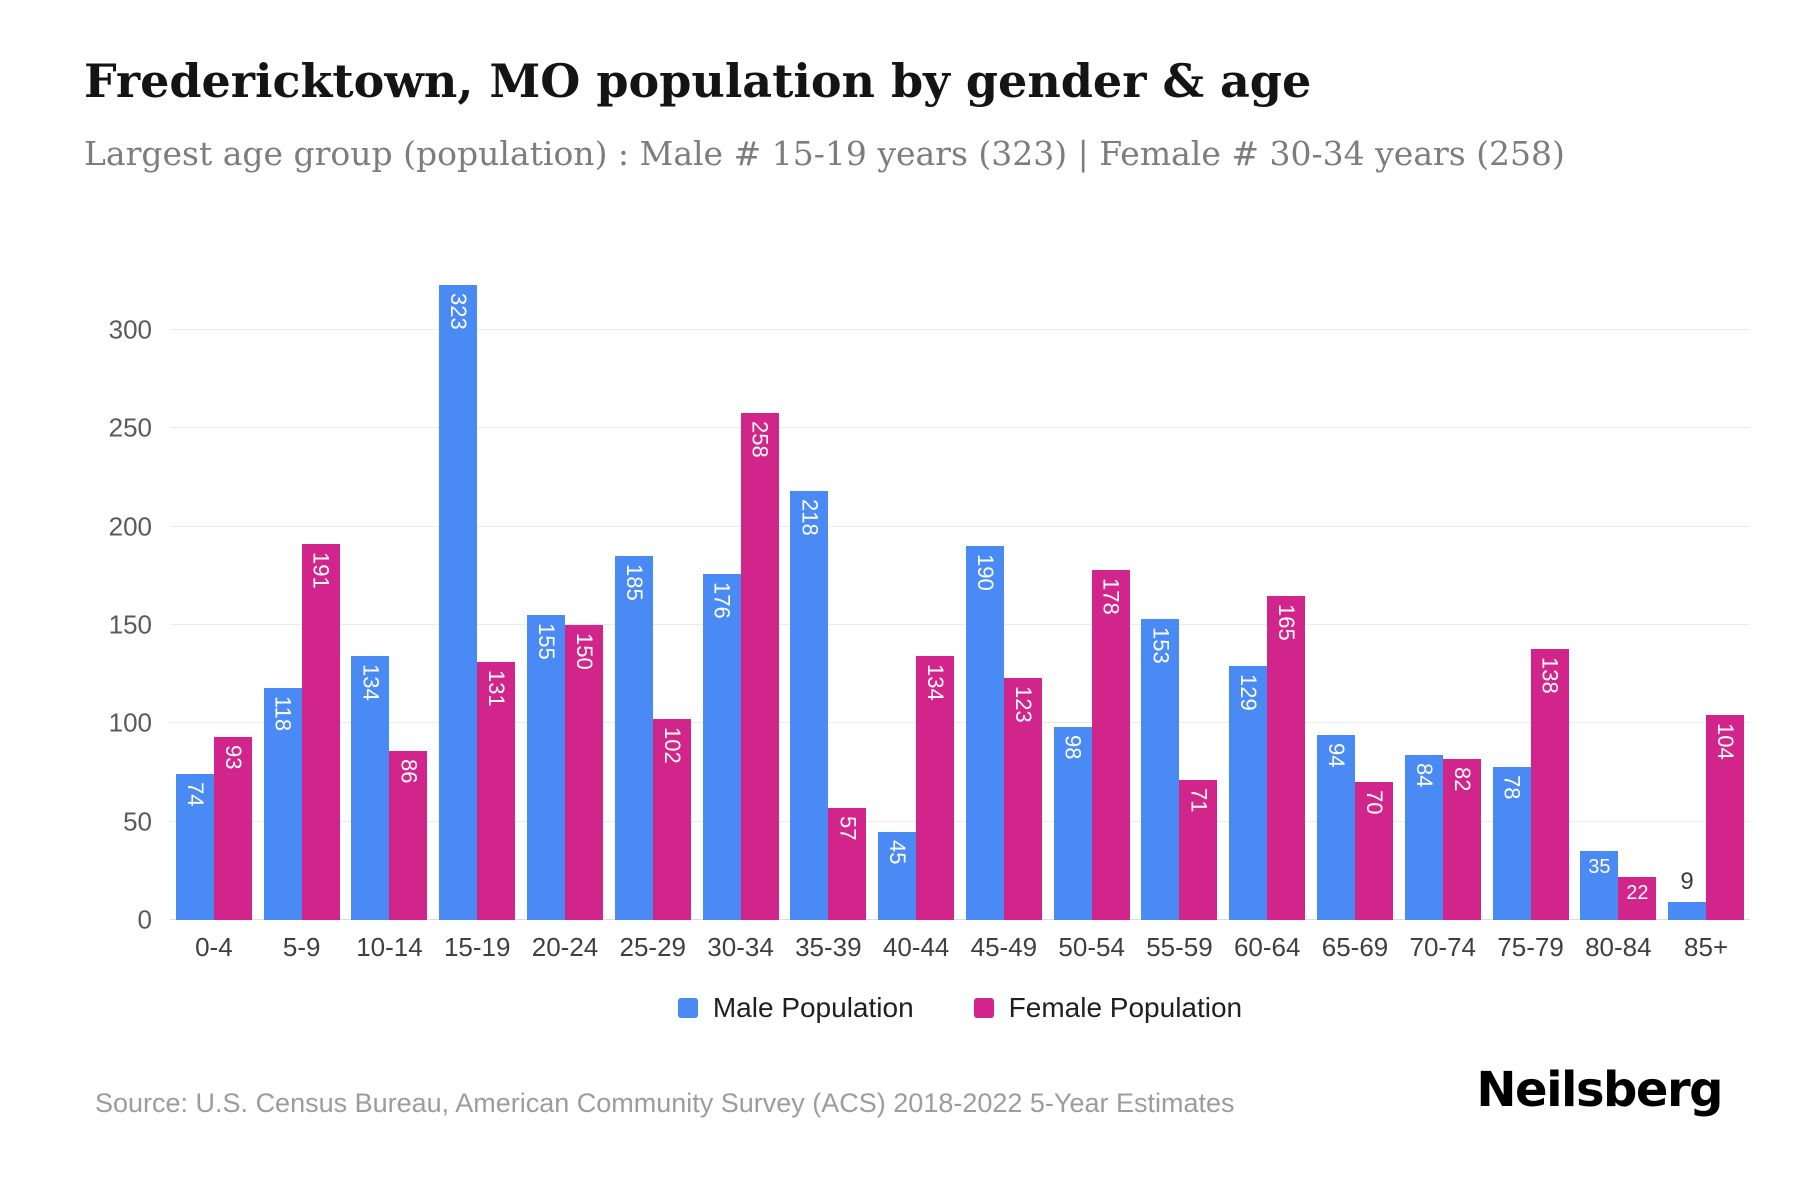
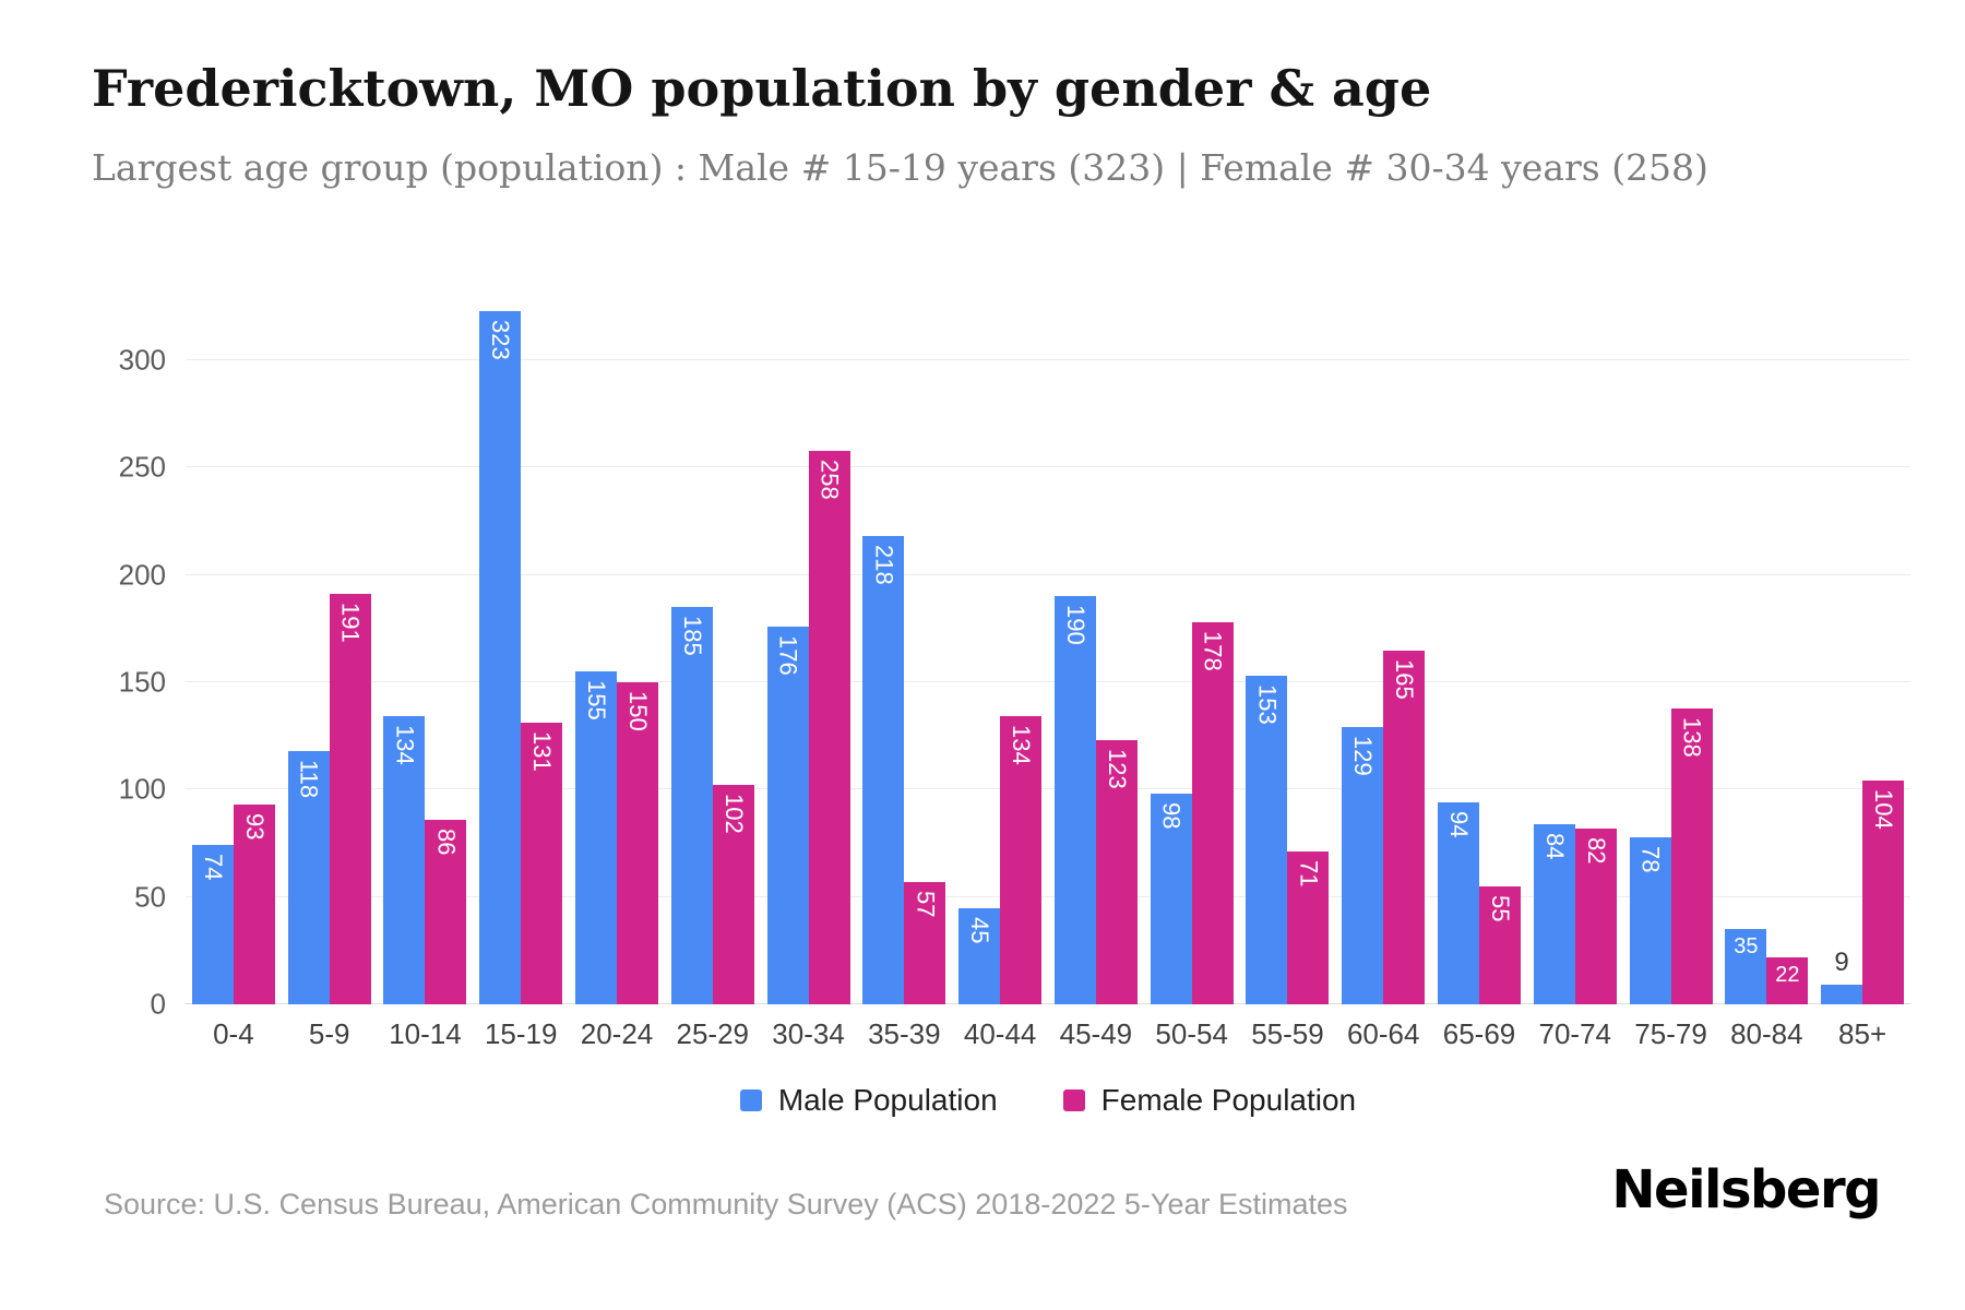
Female Population/65-69: 70 -> 55
